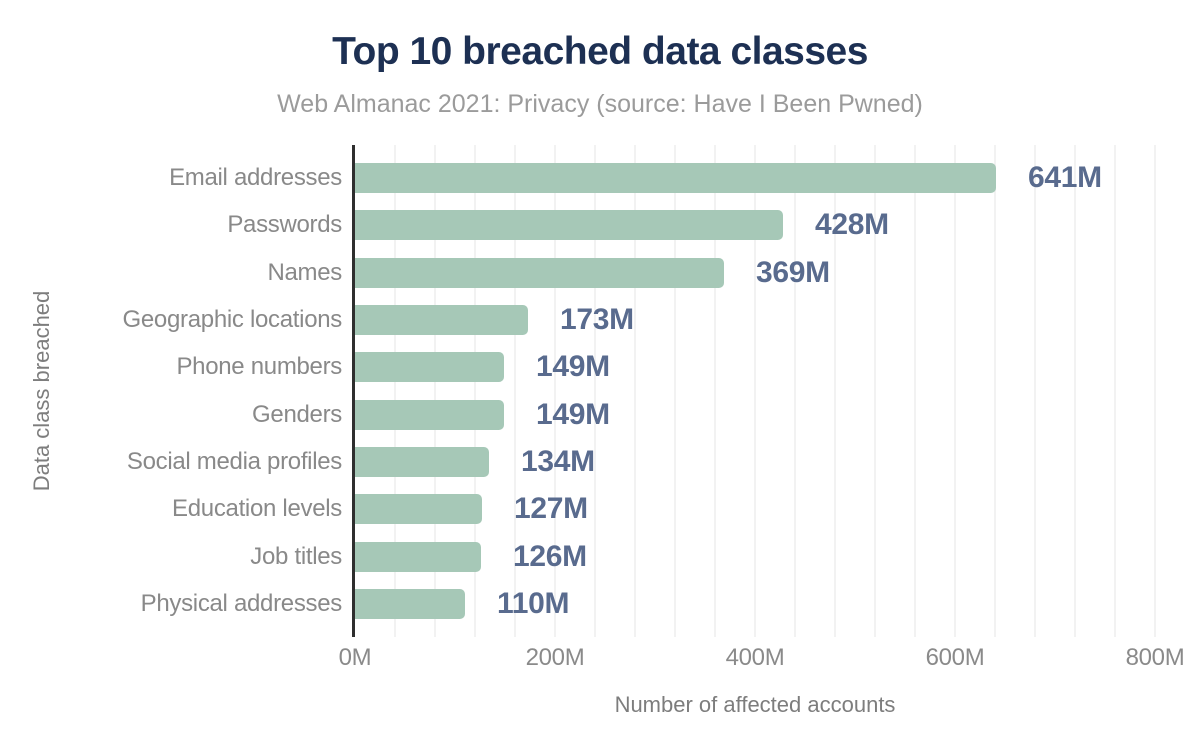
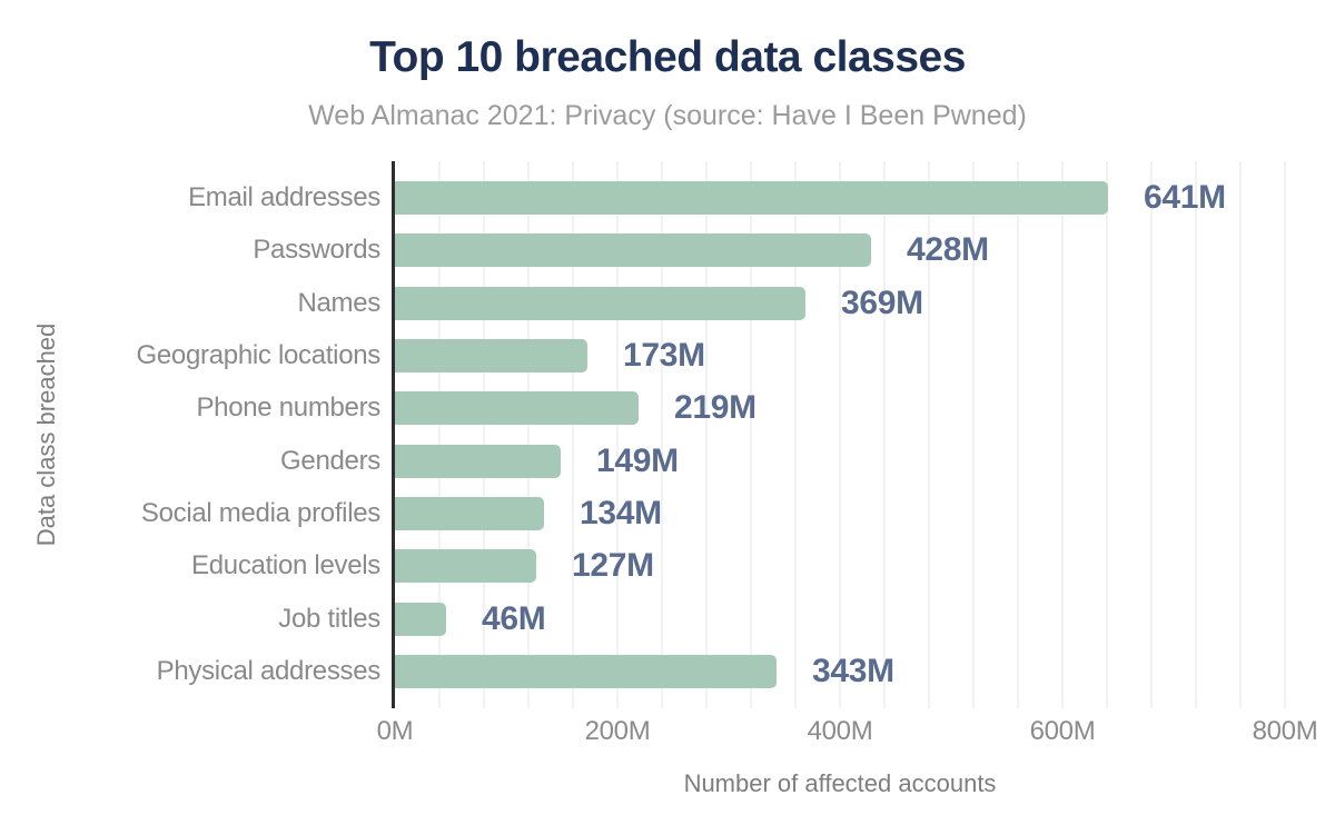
Phone numbers: 149M -> 219M
Job titles: 126M -> 46M
Physical addresses: 110M -> 343M
